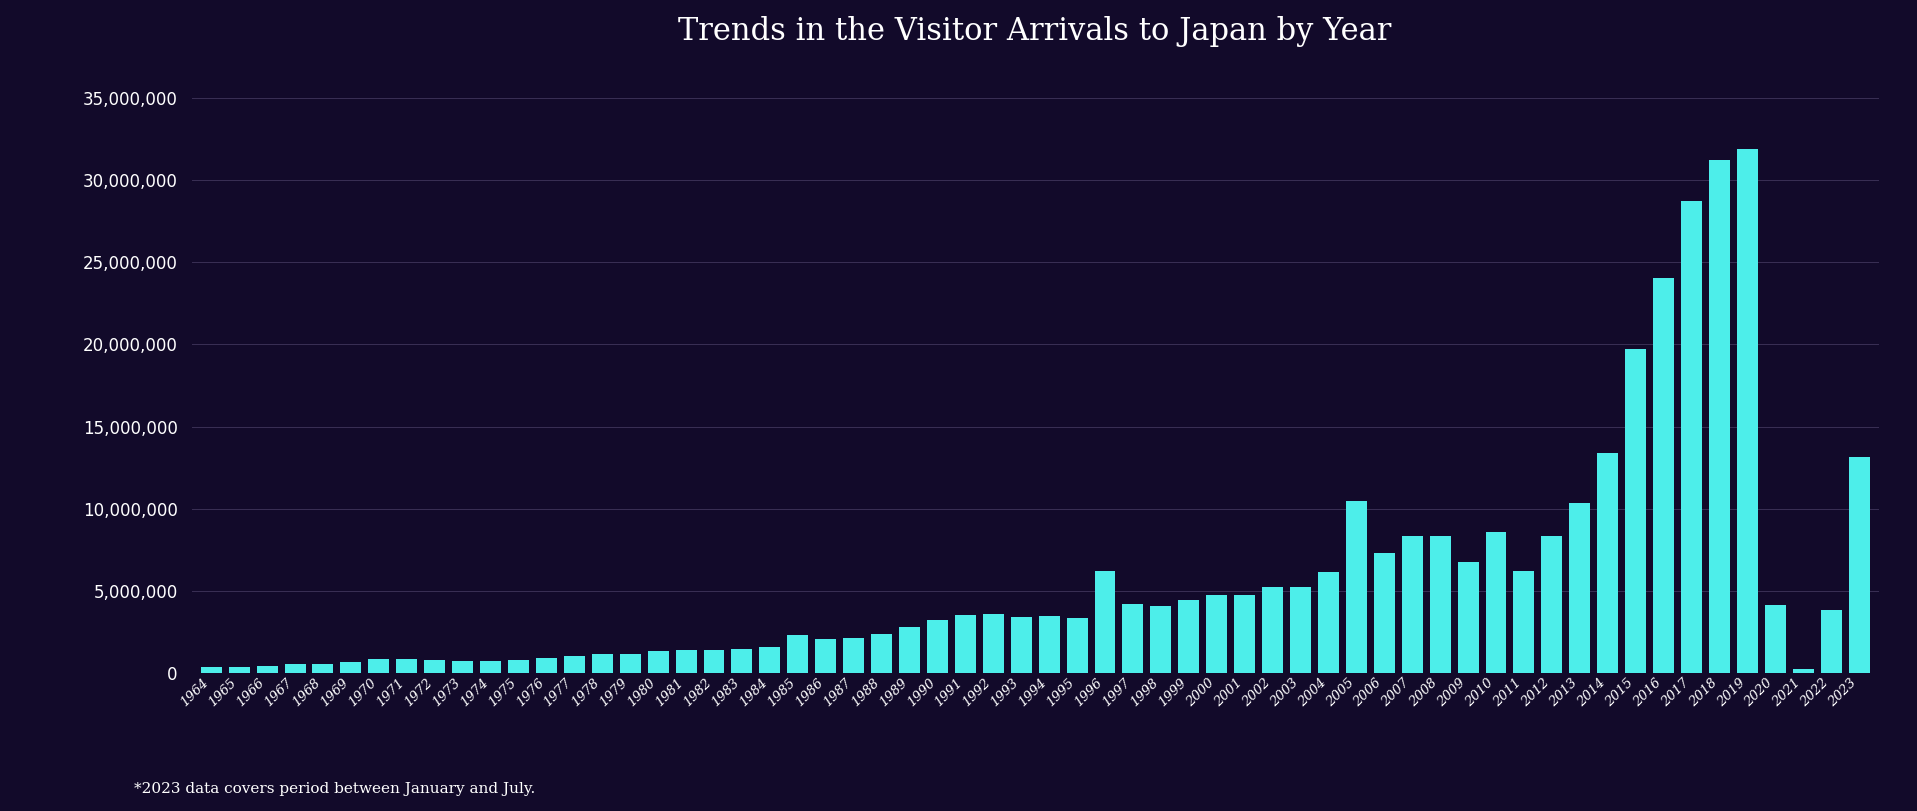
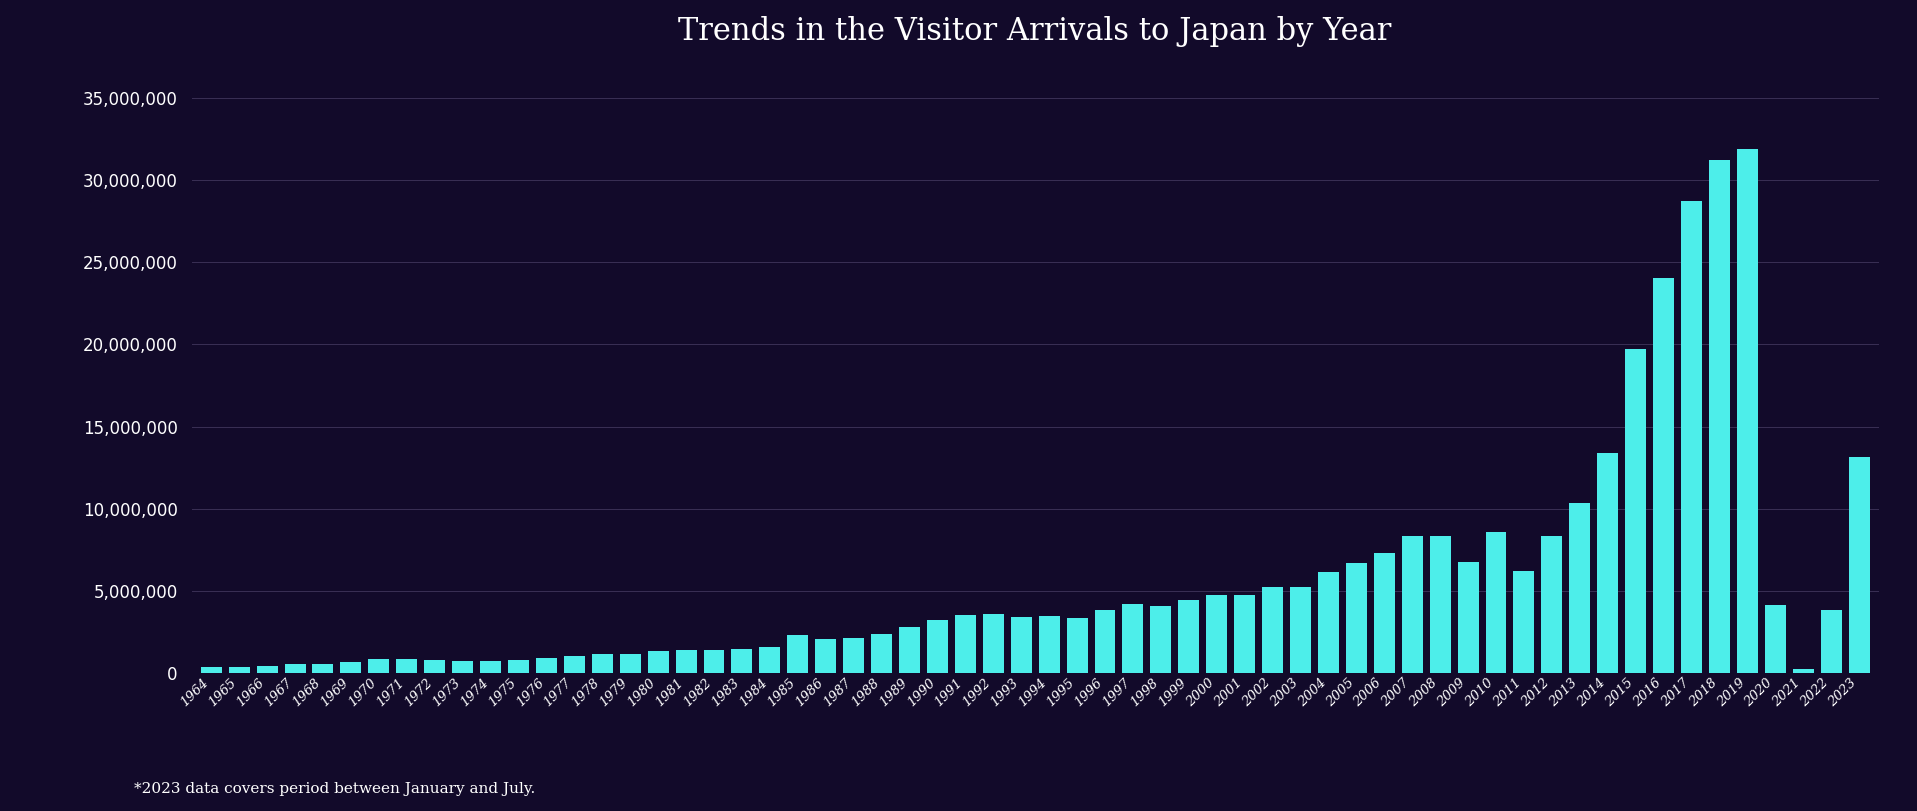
1996: 6,200,000 -> 3,800,000
2005: 10,500,000 -> 6,700,000
